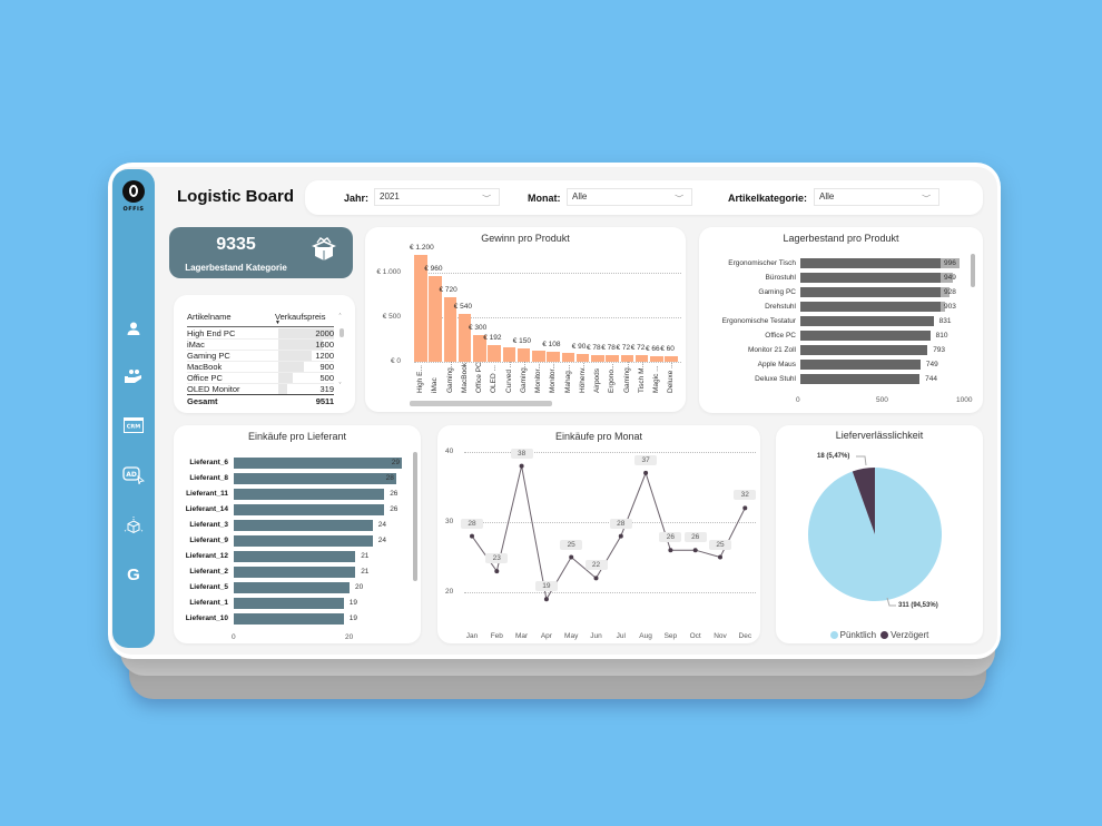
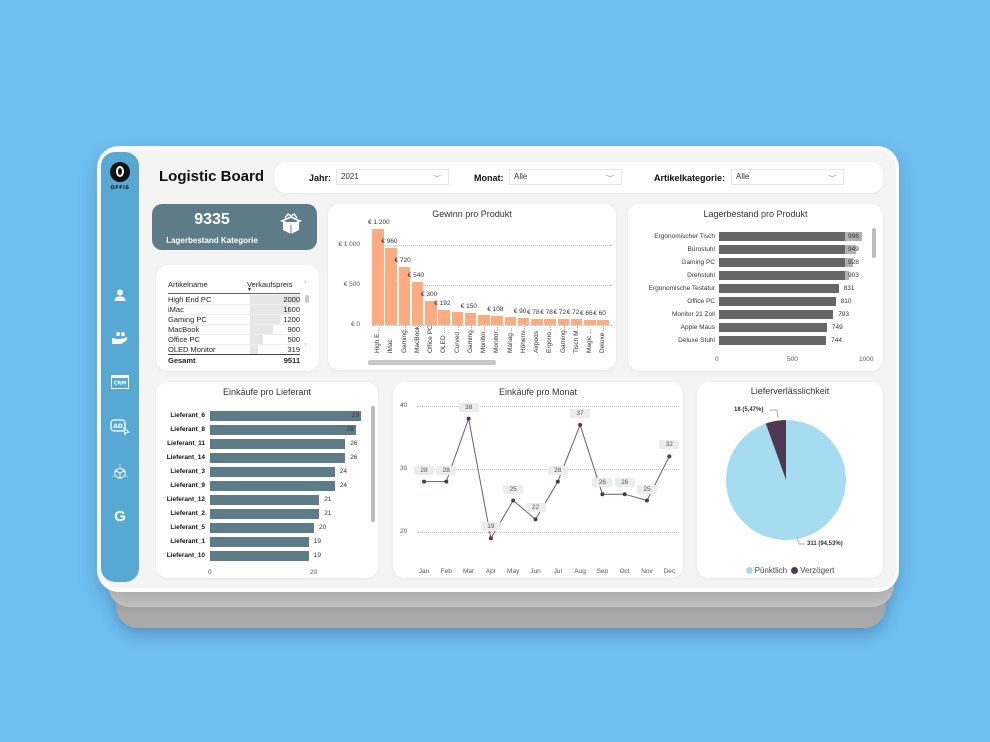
Einkäufe pro Monat/Feb: 23 -> 28
